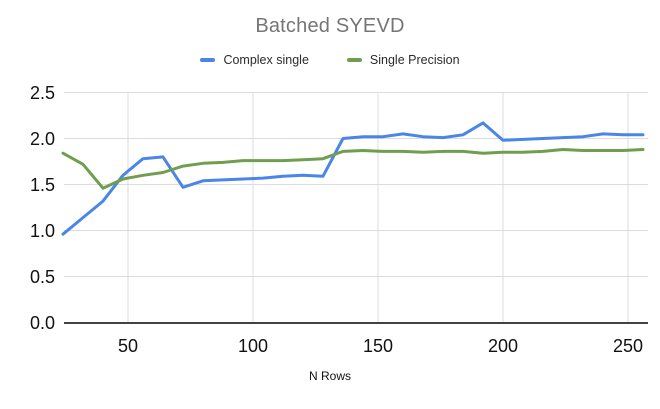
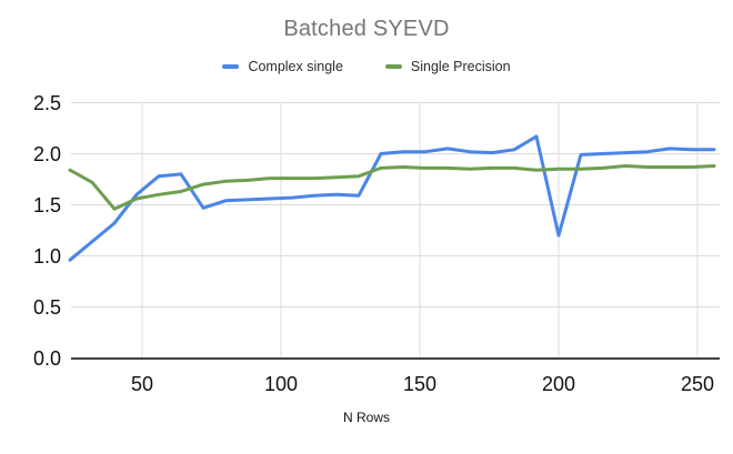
Complex single/200: 2.0 -> 1.2
